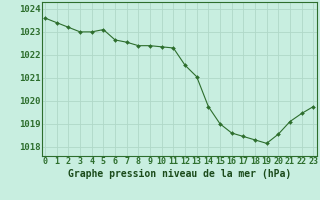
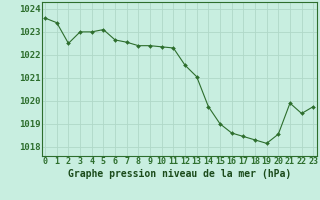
2: 1023.20 -> 1022.50
21: 1019.10 -> 1019.90
